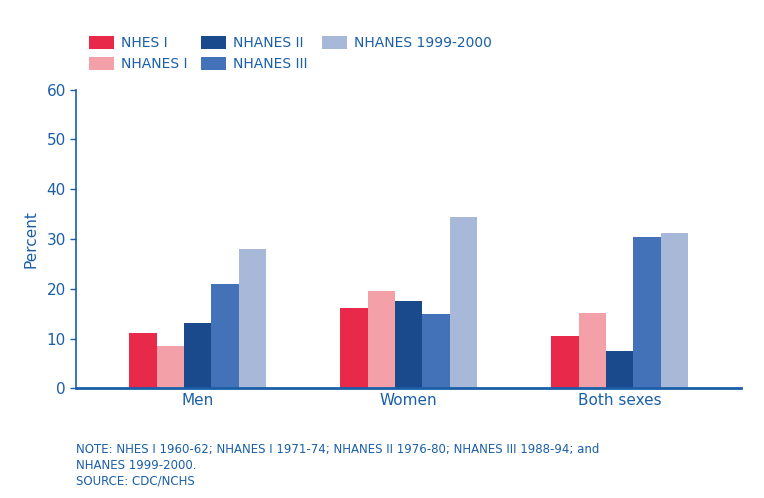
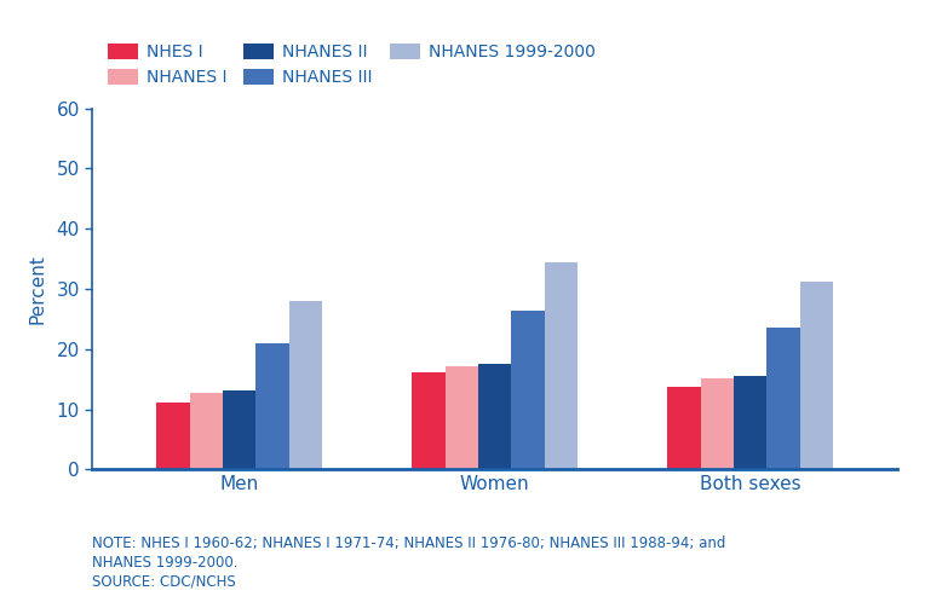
NHANES I/Men: 8.5 -> 12.7
NHANES I/Women: 19.5 -> 17.2
NHANES III/Women: 15.0 -> 26.4
NHES I/Both sexes: 10.5 -> 13.8
NHANES II/Both sexes: 7.5 -> 15.5
NHANES III/Both sexes: 30.5 -> 23.6
